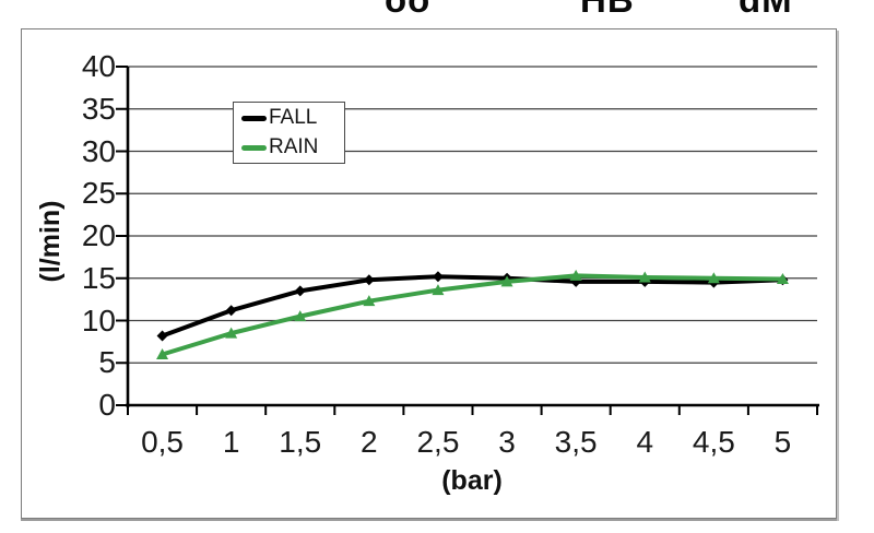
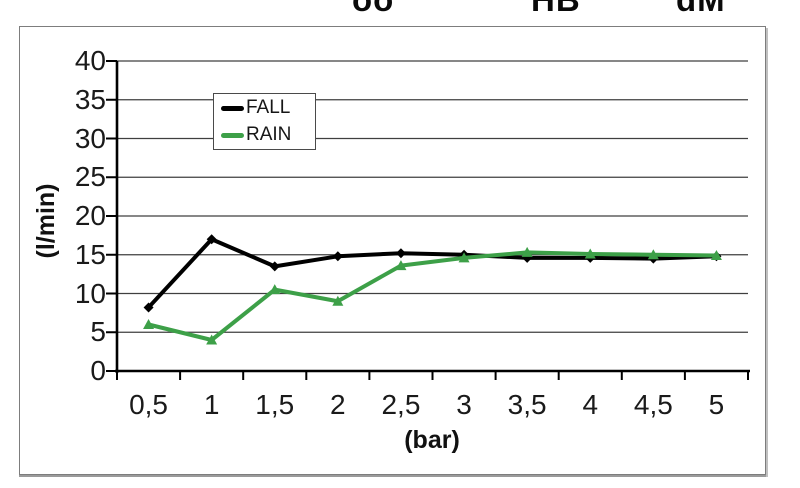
FALL/1: 11 -> 17
RAIN/1: 8 -> 4
RAIN/2: 12 -> 9
